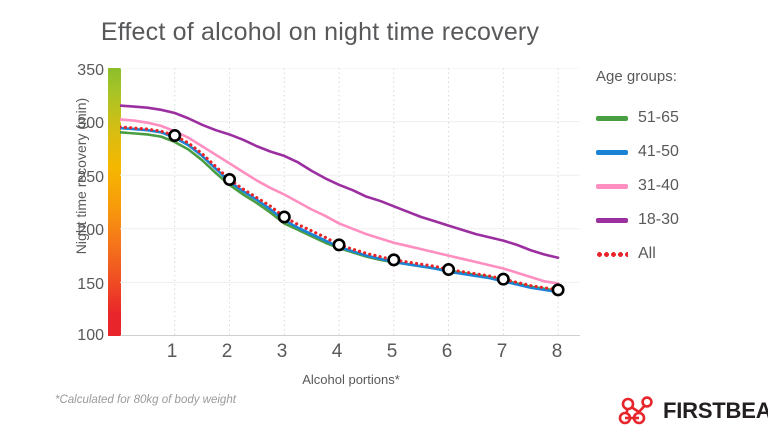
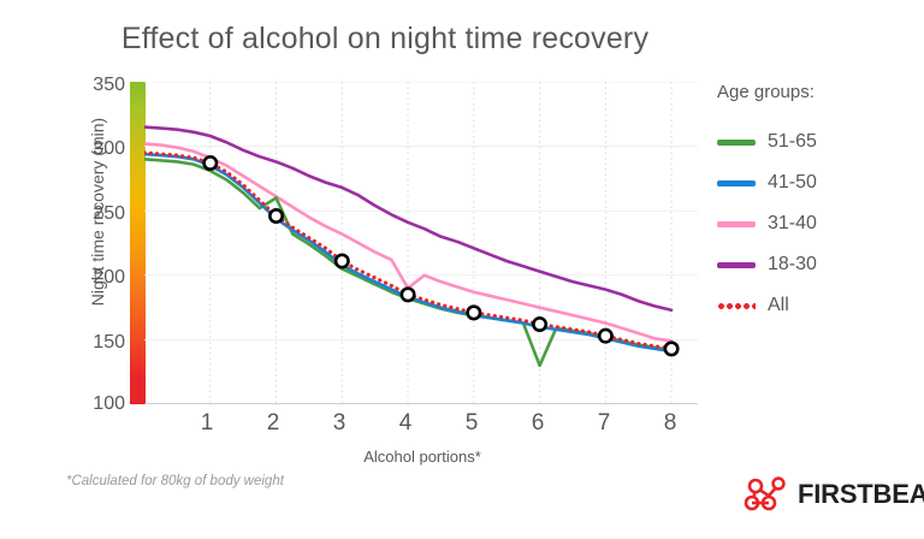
51-65/2: 241 -> 260
31-40/4: 205 -> 190
51-65/6: 161 -> 130
